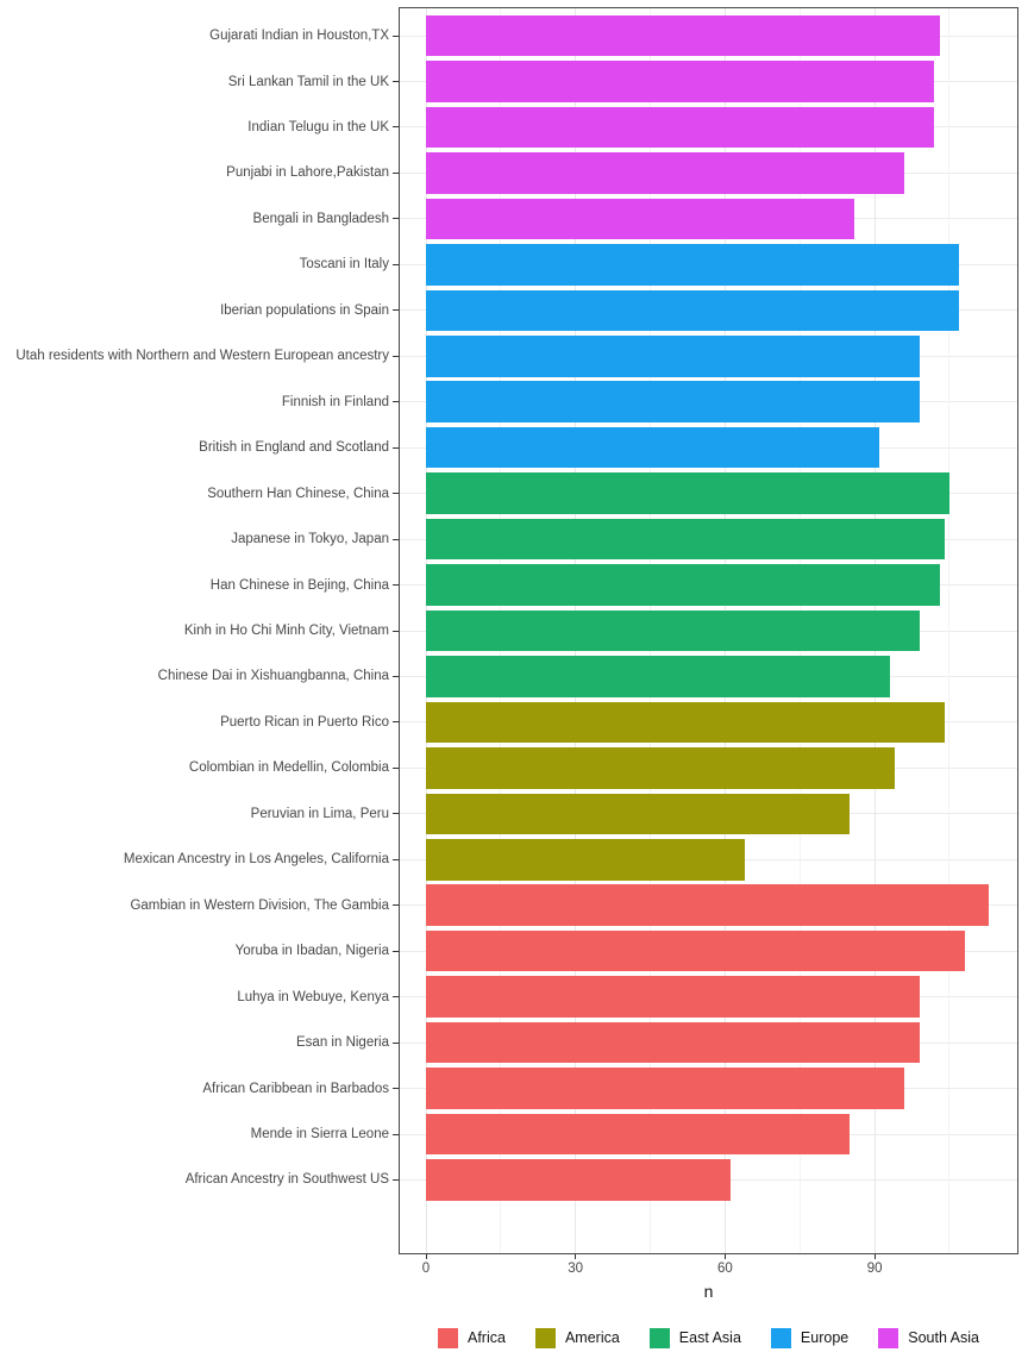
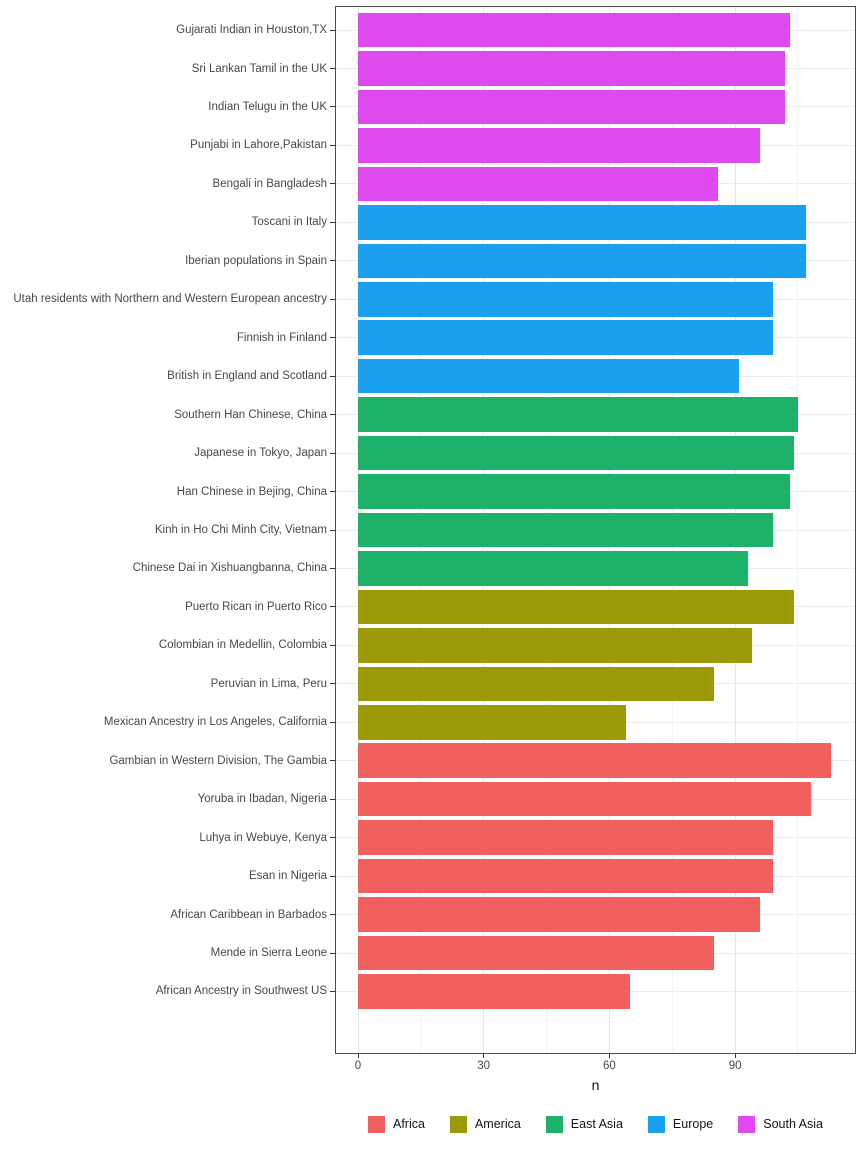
African Ancestry in Southwest US: 61 -> 65
